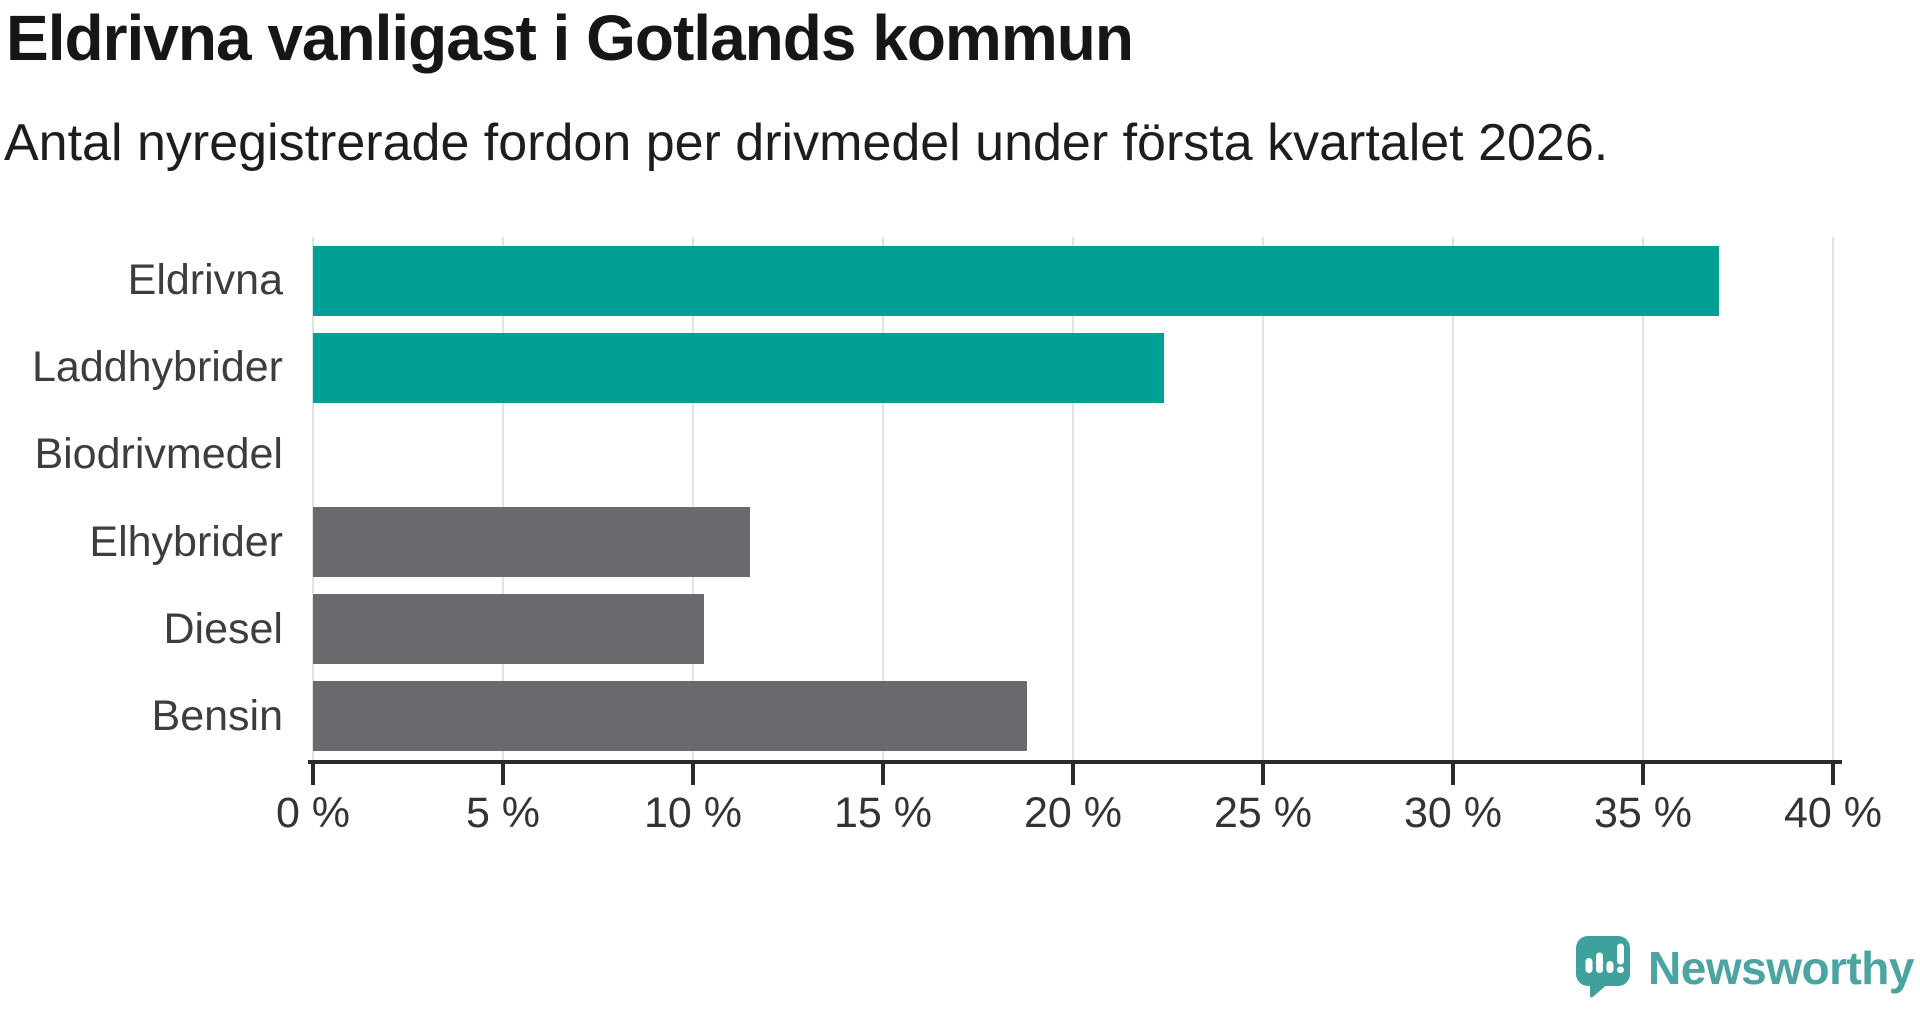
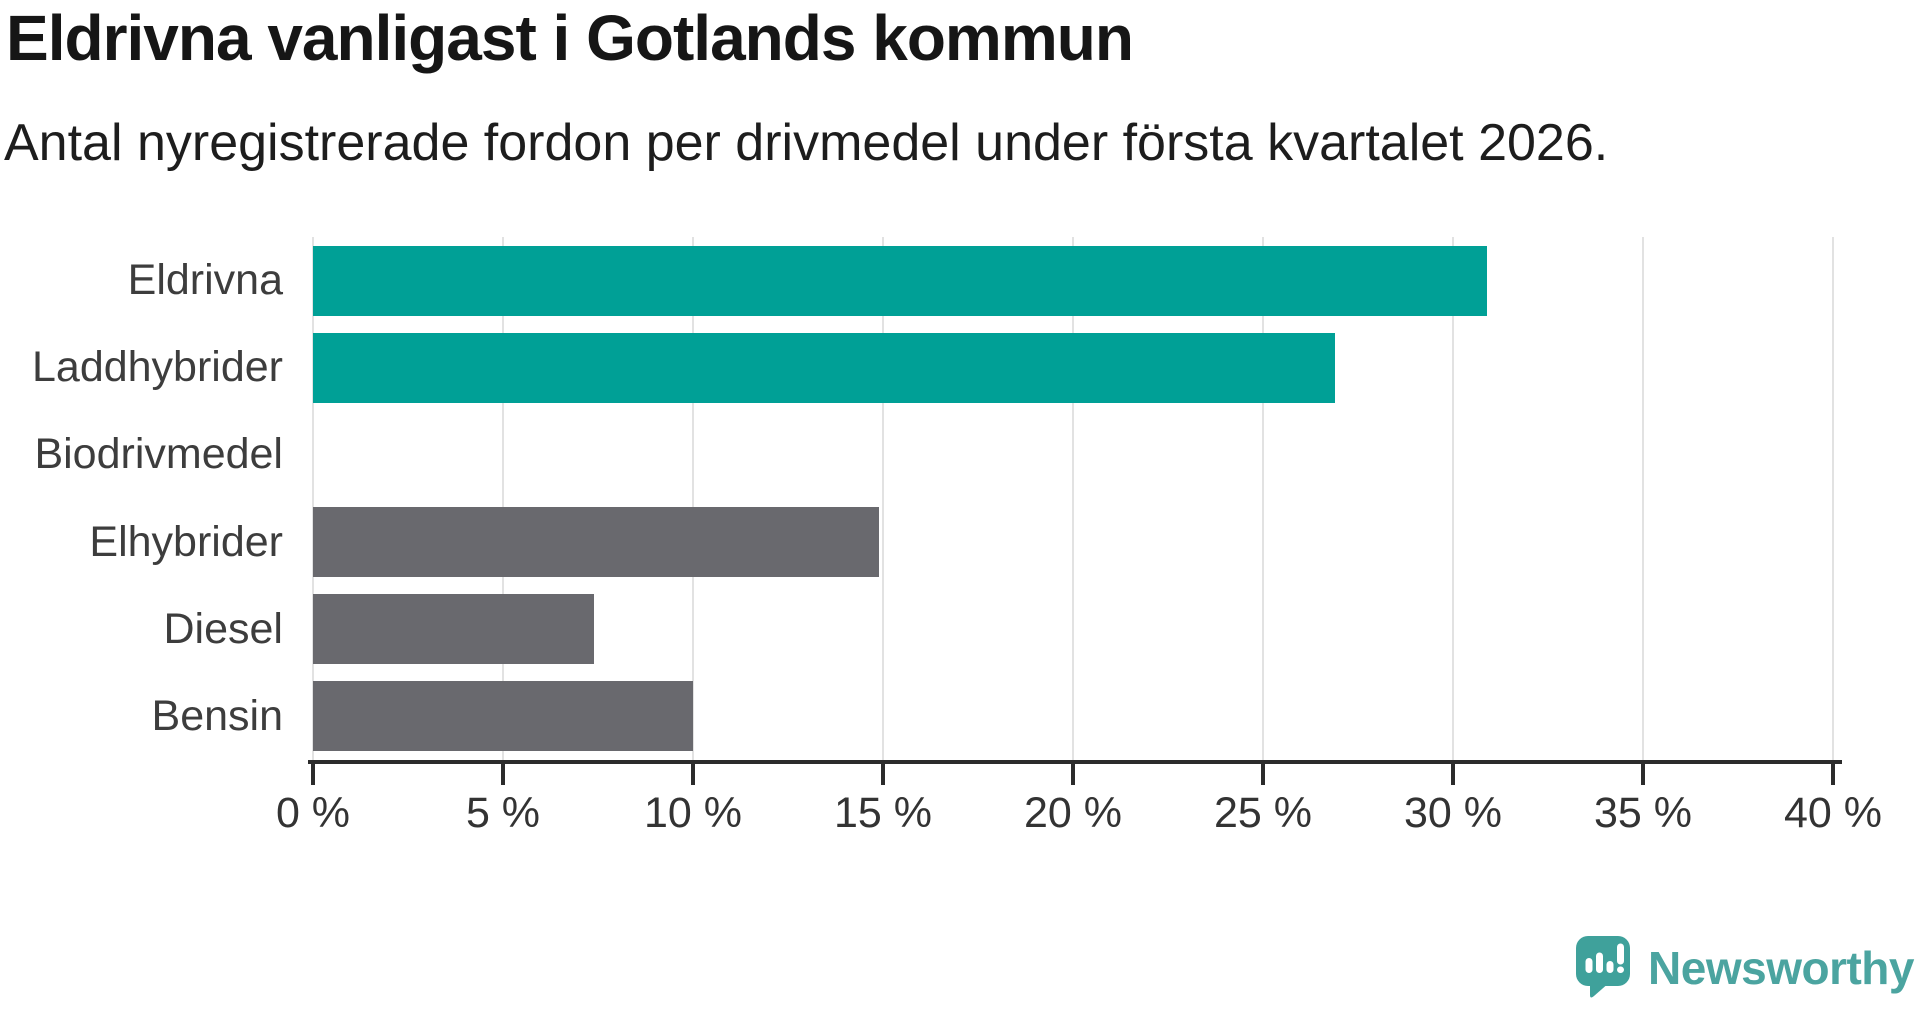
Eldrivna: 37.0% -> 30.9%
Laddhybrider: 22.4% -> 26.9%
Elhybrider: 11.5% -> 14.9%
Diesel: 10.3% -> 7.4%
Bensin: 18.8% -> 10.0%
